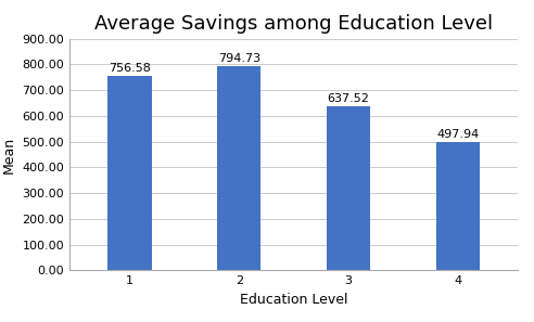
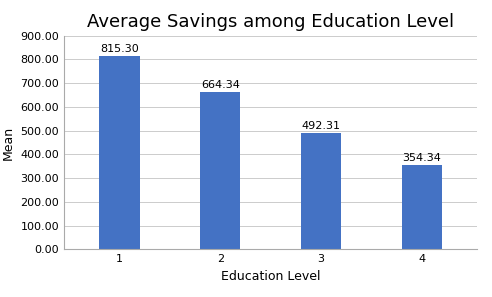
1: 756.58 -> 815.30
2: 794.73 -> 664.34
3: 637.52 -> 492.31
4: 497.94 -> 354.34
